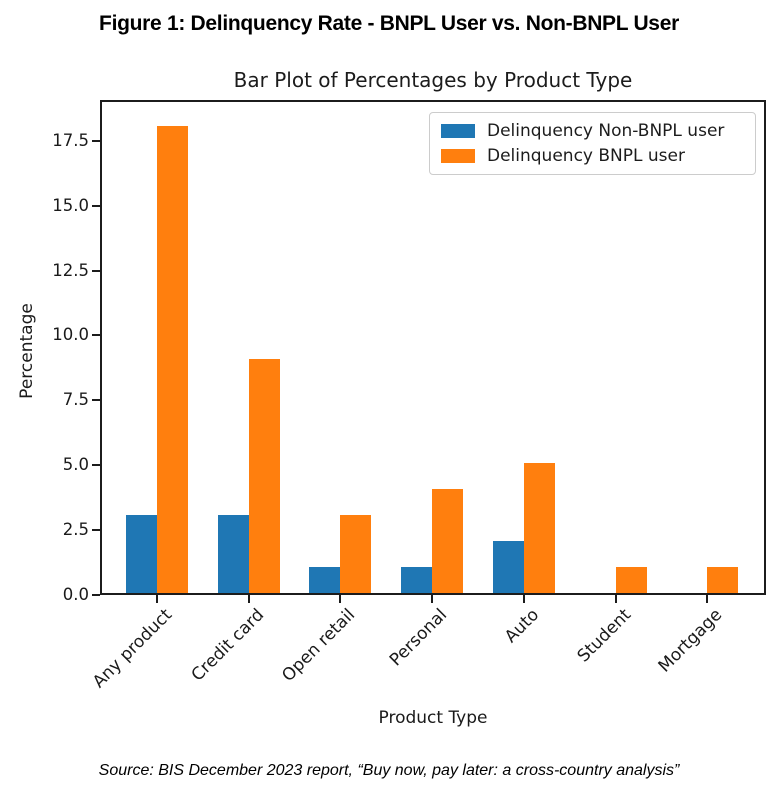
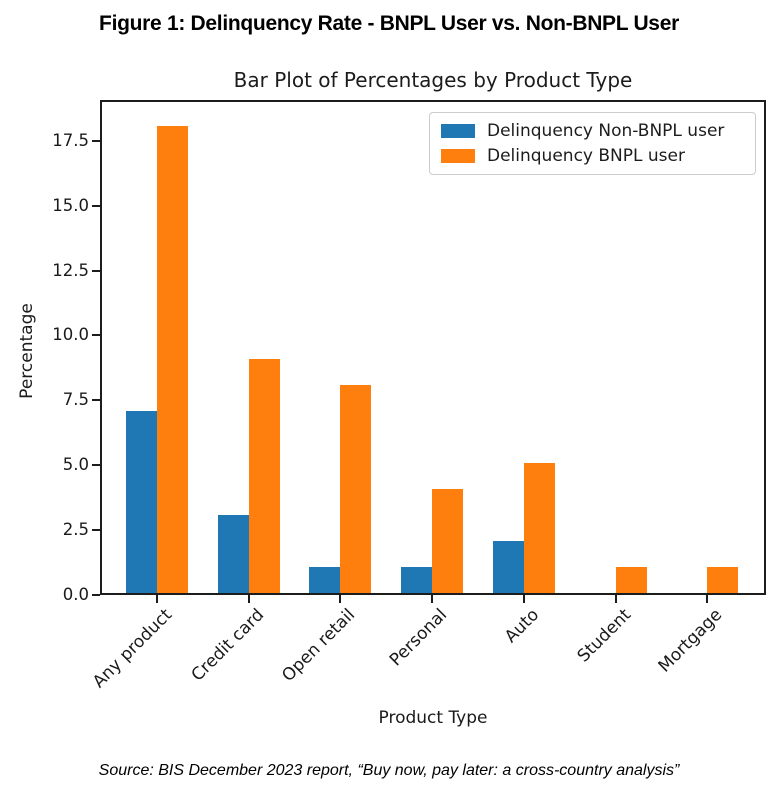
Delinquency Non-BNPL user/Any product: 3 -> 7
Delinquency BNPL user/Open retail: 3 -> 8
